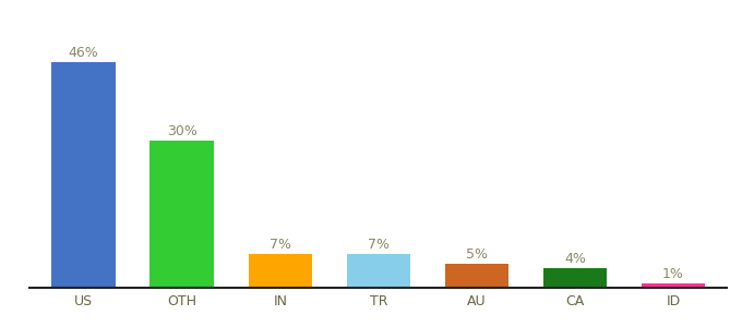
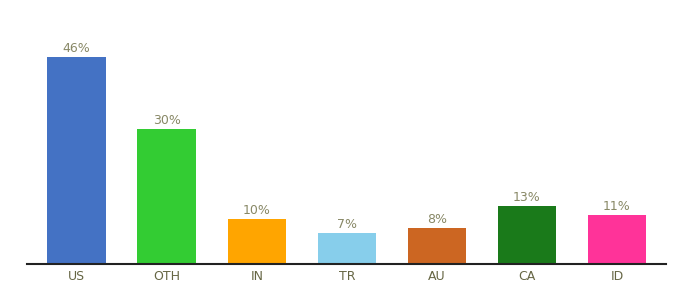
IN: 7% -> 10%
AU: 5% -> 8%
CA: 4% -> 13%
ID: 1% -> 11%
